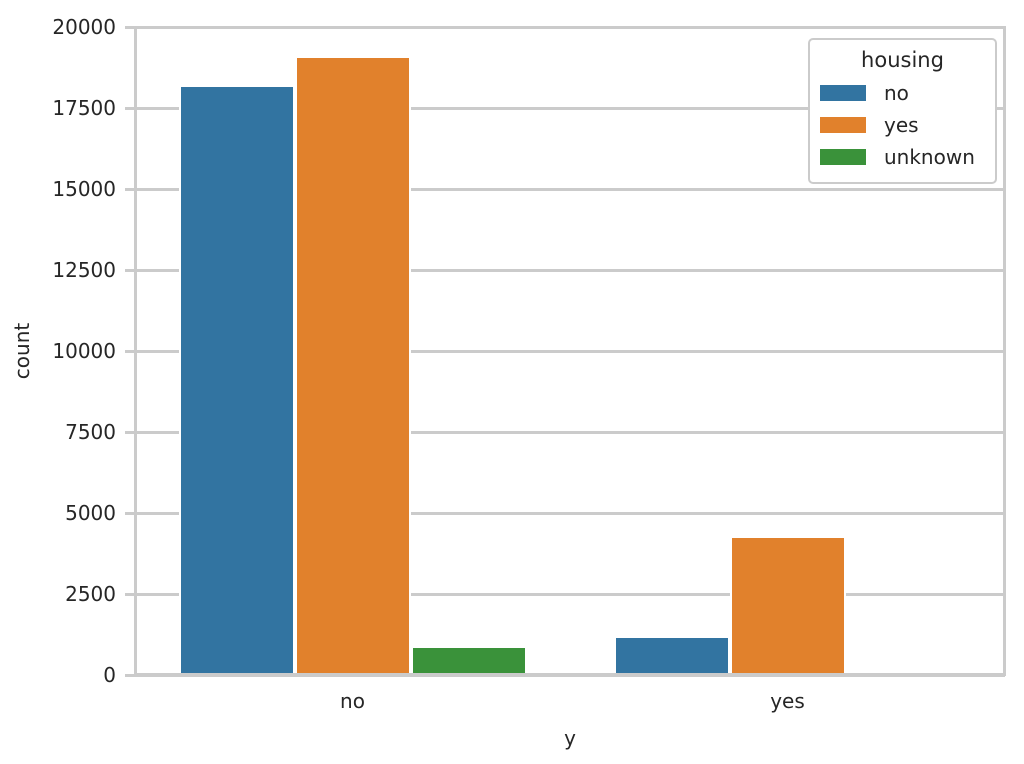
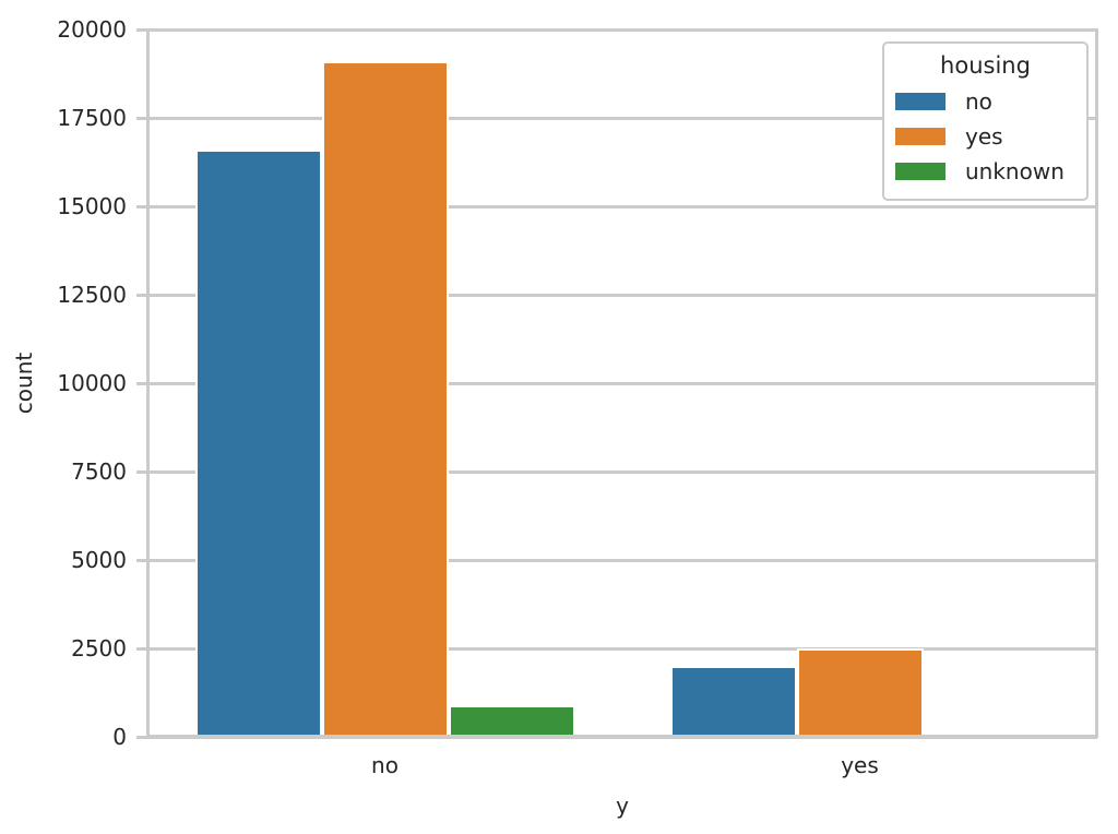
no/no: 18200 -> 16600
no/yes: 1200 -> 2000
yes/yes: 4300 -> 2500
